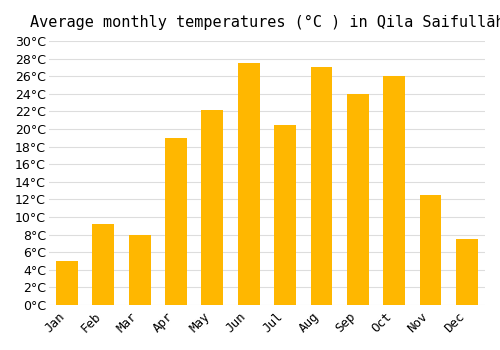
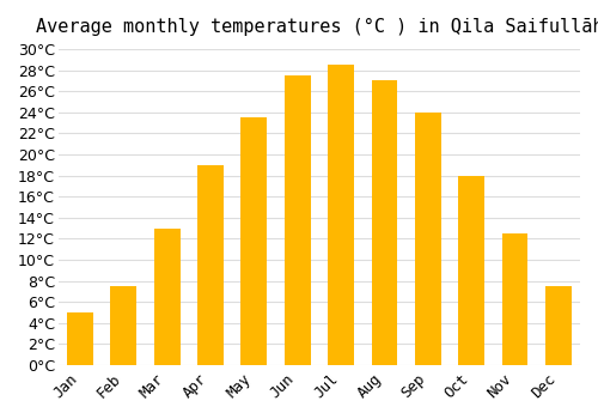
Feb: 9.2°C -> 7.5°C
Mar: 8.0°C -> 13.0°C
May: 22.2°C -> 23.5°C
Jul: 20.4°C -> 28.5°C
Oct: 26.0°C -> 18.0°C
